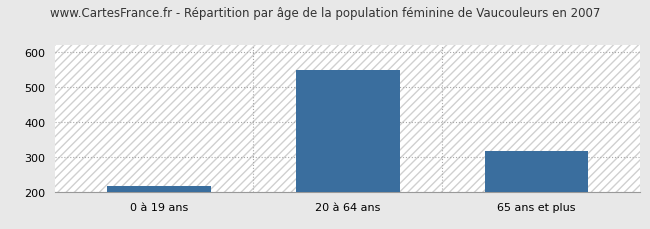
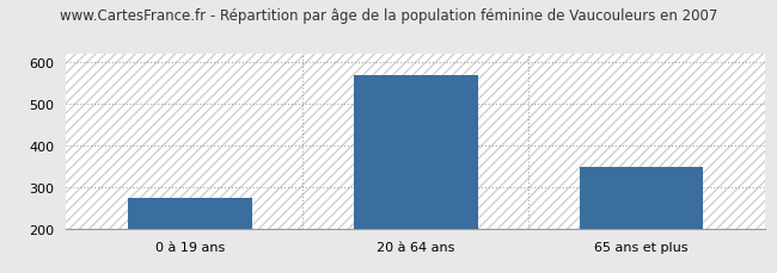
0 à 19 ans: 218 -> 275
20 à 64 ans: 549 -> 570
65 ans et plus: 318 -> 350
